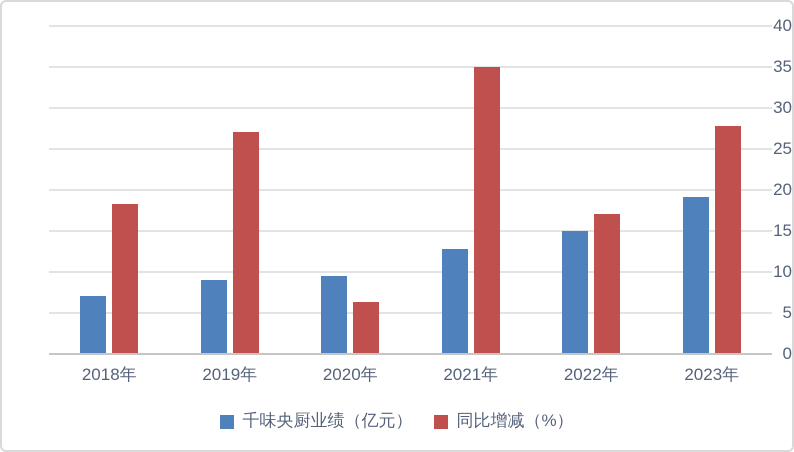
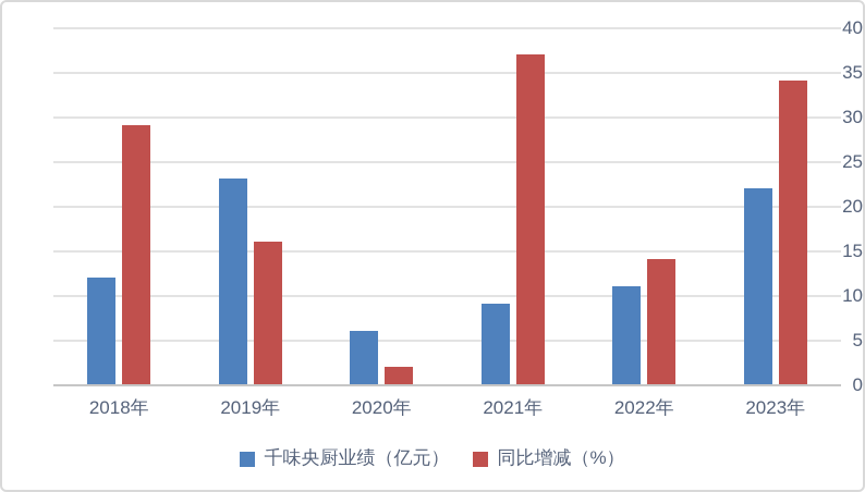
千味央厨业绩（亿元）/2018年: 7 -> 12
同比增减（%）/2018年: 18 -> 29
千味央厨业绩（亿元）/2019年: 9 -> 23
同比增减（%）/2019年: 27 -> 16
千味央厨业绩（亿元）/2020年: 9 -> 6
同比增减（%）/2020年: 6 -> 2
千味央厨业绩（亿元）/2021年: 13 -> 9
同比增减（%）/2021年: 35 -> 37
千味央厨业绩（亿元）/2022年: 15 -> 11
同比增减（%）/2022年: 17 -> 14
千味央厨业绩（亿元）/2023年: 19 -> 22
同比增减（%）/2023年: 28 -> 34
